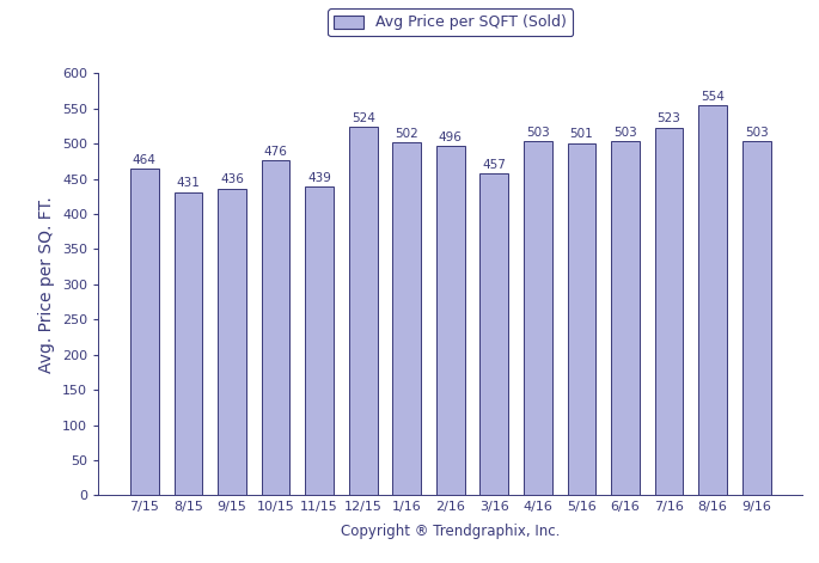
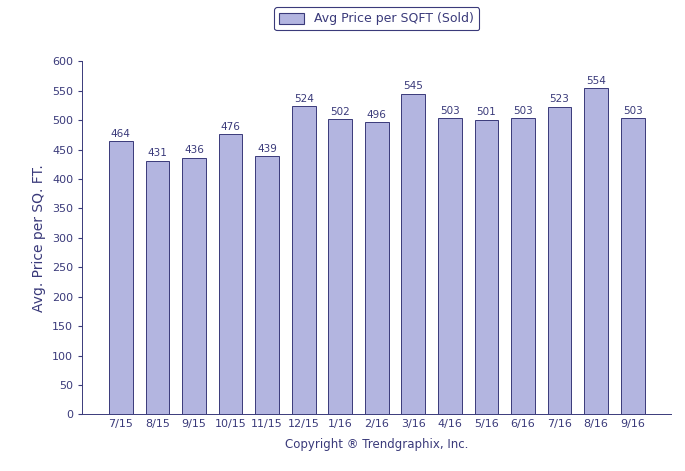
3/16: 457 -> 545
